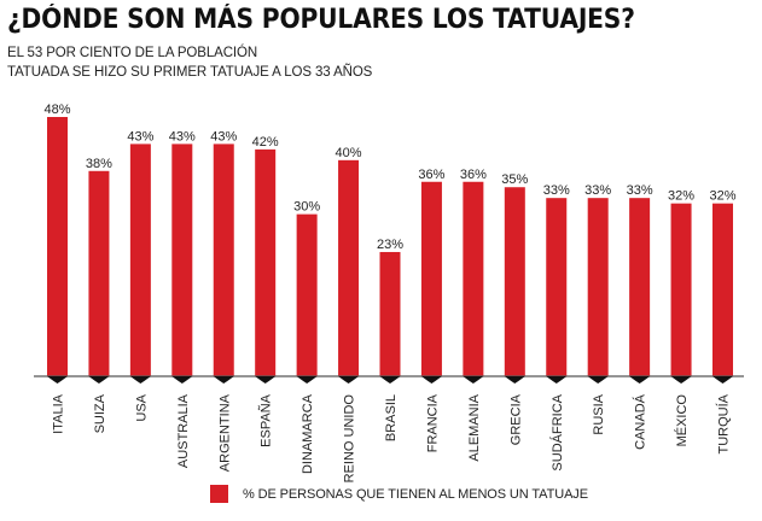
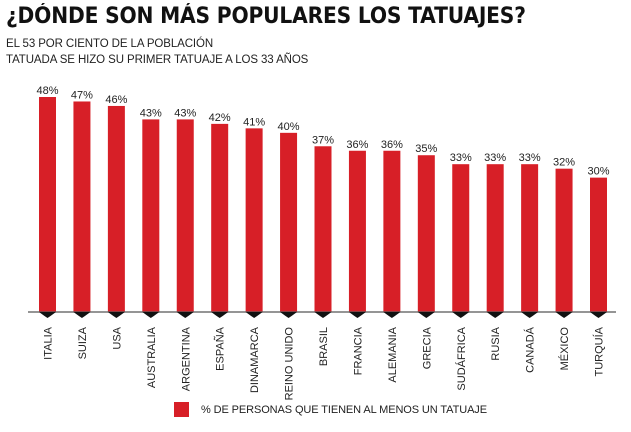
SUIZA: 38% -> 47%
USA: 43% -> 46%
DINAMARCA: 30% -> 41%
BRASIL: 23% -> 37%
TURQUÍA: 32% -> 30%
